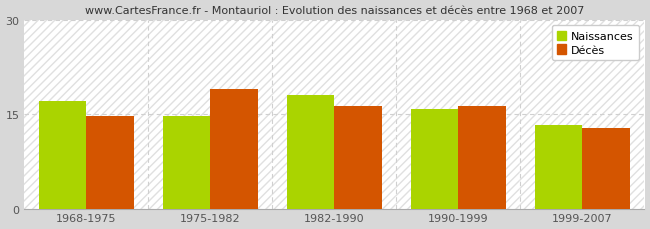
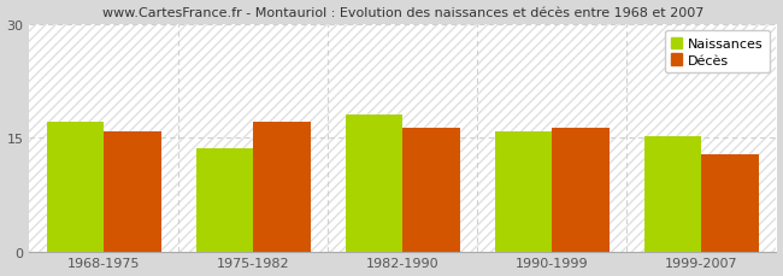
Décès/1968-1975: 14.7 -> 15.8
Naissances/1975-1982: 14.7 -> 13.6
Décès/1975-1982: 19.0 -> 17.0
Naissances/1999-2007: 13.2 -> 15.2
